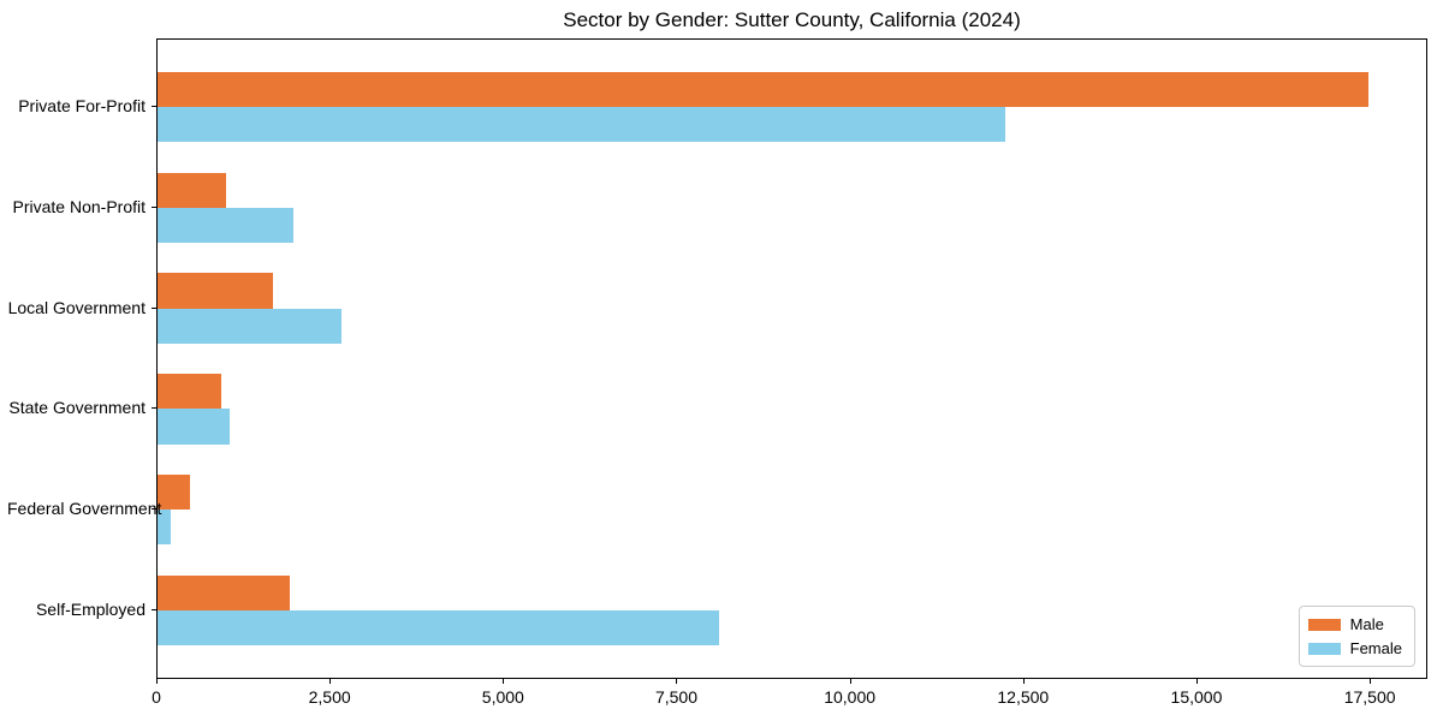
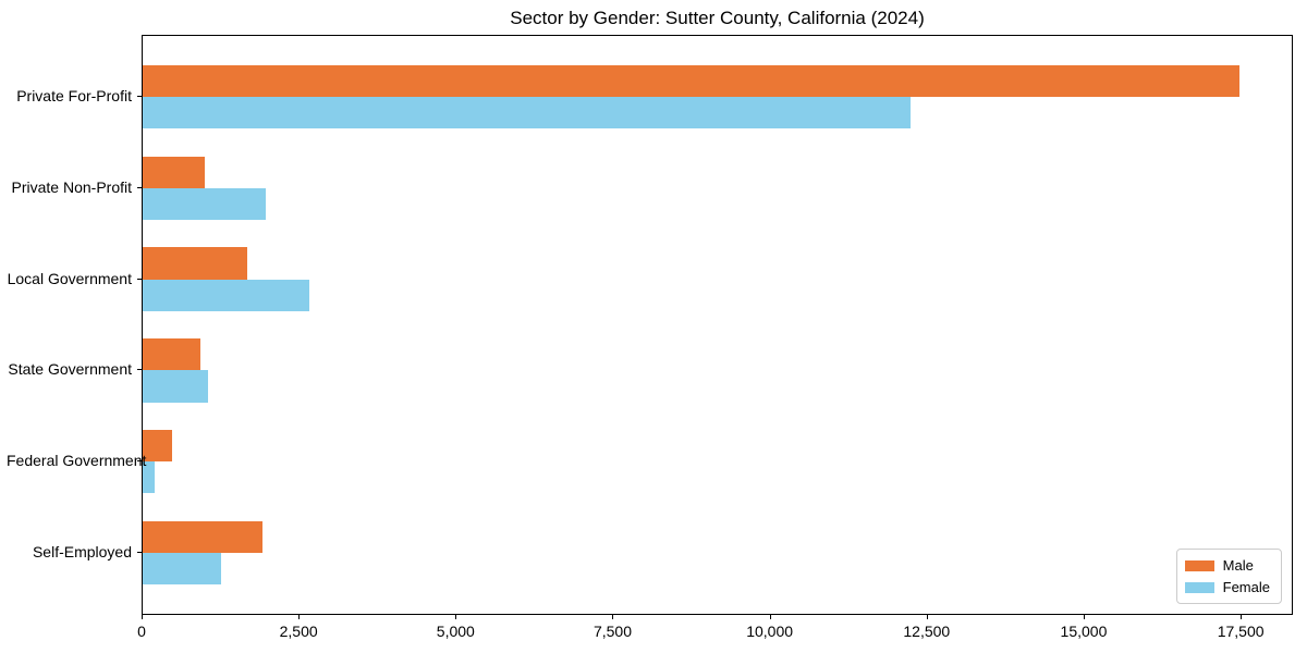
Female/Self-Employed: 8100 -> 1200
